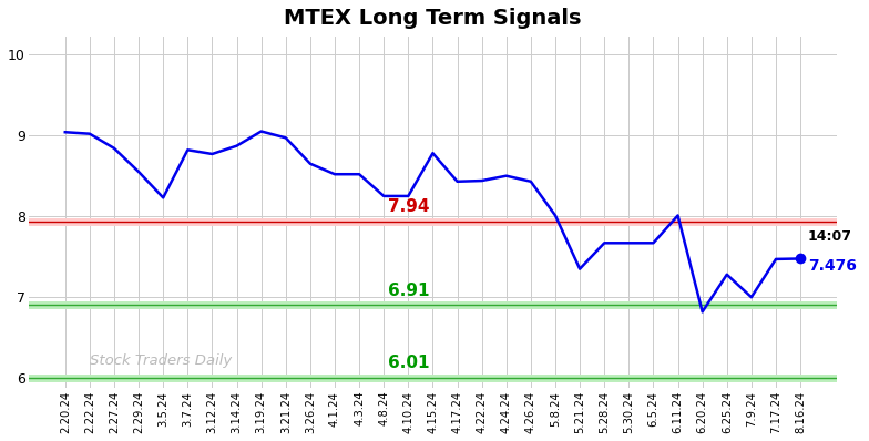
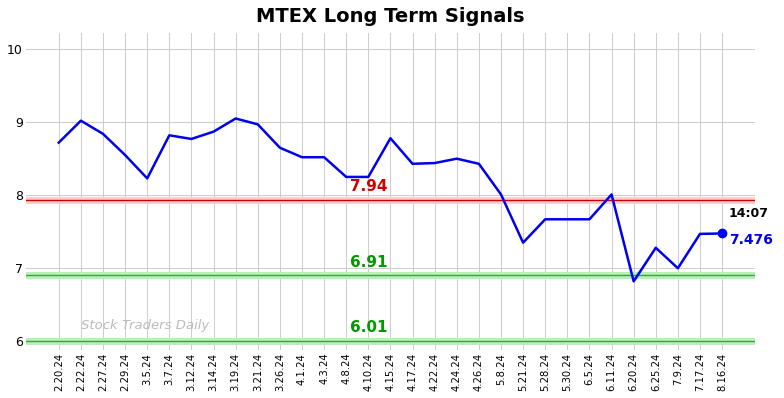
2.20.24: 9.04 -> 8.72
